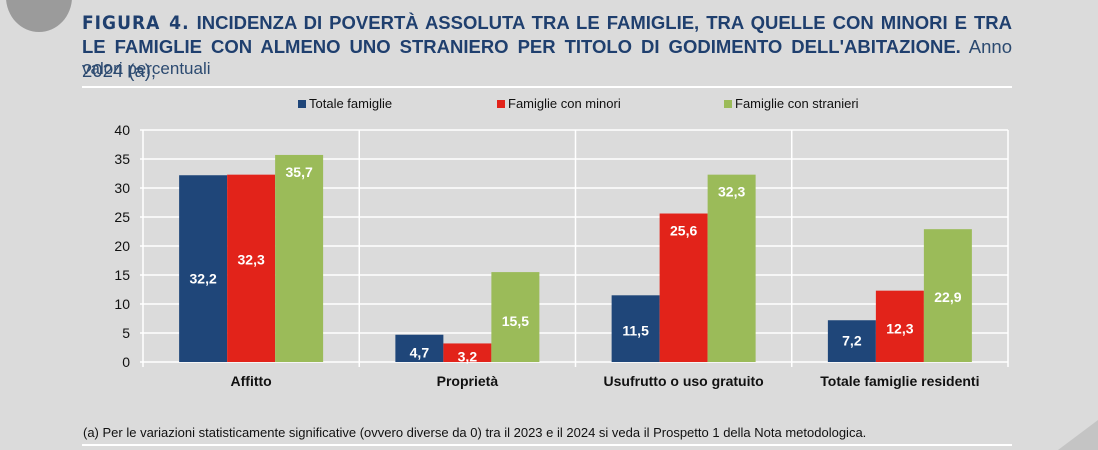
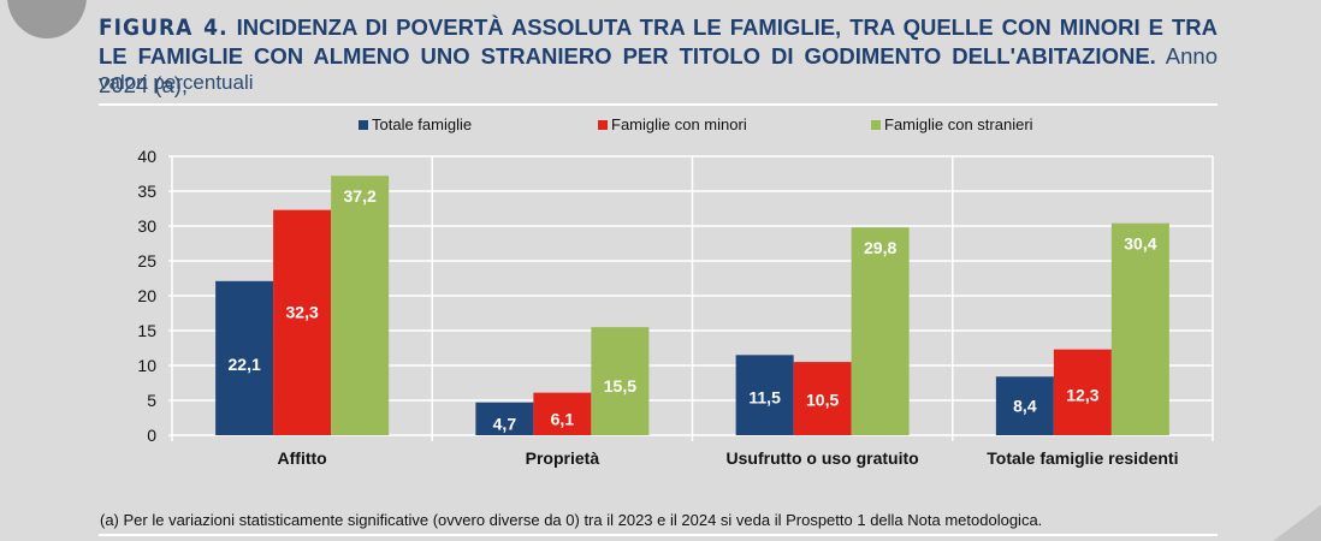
Totale famiglie/Affitto: 32,2 -> 22,1
Famiglie con stranieri/Affitto: 35,7 -> 37,2
Famiglie con minori/Proprietà: 3,2 -> 6,1
Famiglie con minori/Usufrutto o uso gratuito: 25,6 -> 10,5
Famiglie con stranieri/Usufrutto o uso gratuito: 32,3 -> 29,8
Totale famiglie/Totale famiglie residenti: 7,2 -> 8,4
Famiglie con stranieri/Totale famiglie residenti: 22,9 -> 30,4
